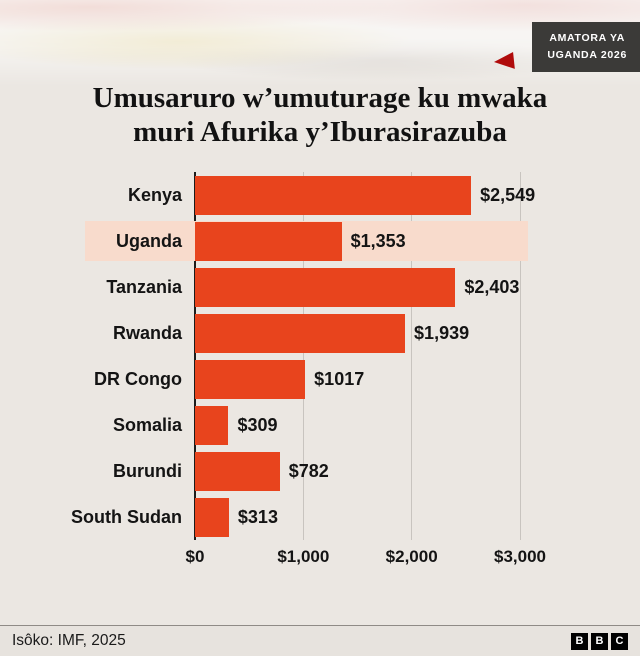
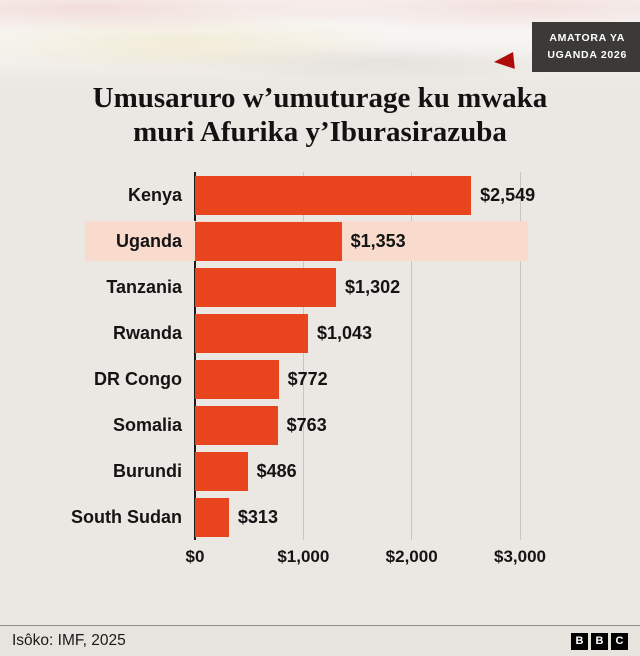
Tanzania: $2,403 -> $1,302
Rwanda: $1,939 -> $1,043
DR Congo: $1017 -> $772
Somalia: $309 -> $763
Burundi: $782 -> $486
